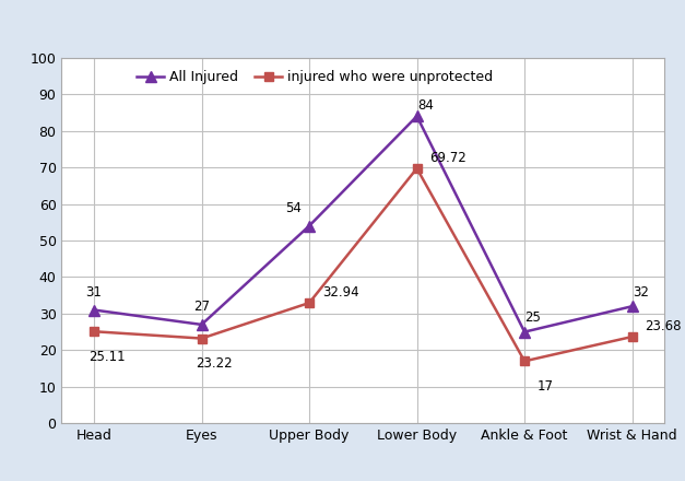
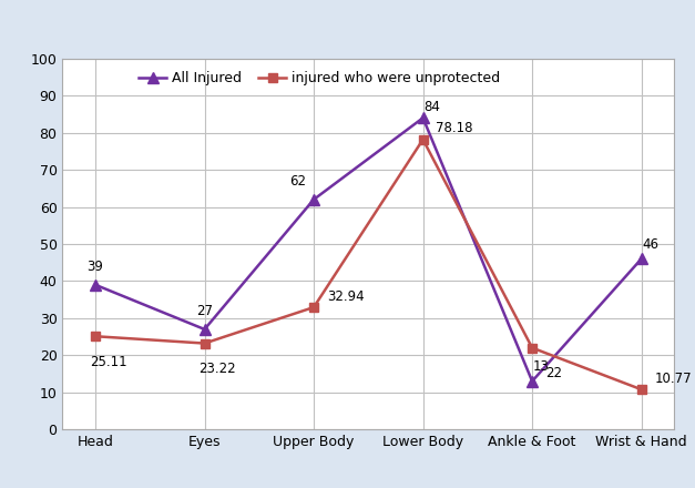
All Injured/Head: 31 -> 39
All Injured/Upper Body: 54 -> 62
injured who were unprotected/Lower Body: 69.72 -> 78.18
All Injured/Ankle & Foot: 25 -> 13
injured who were unprotected/Ankle & Foot: 17 -> 22
All Injured/Wrist & Hand: 32 -> 46
injured who were unprotected/Wrist & Hand: 23.68 -> 10.77
